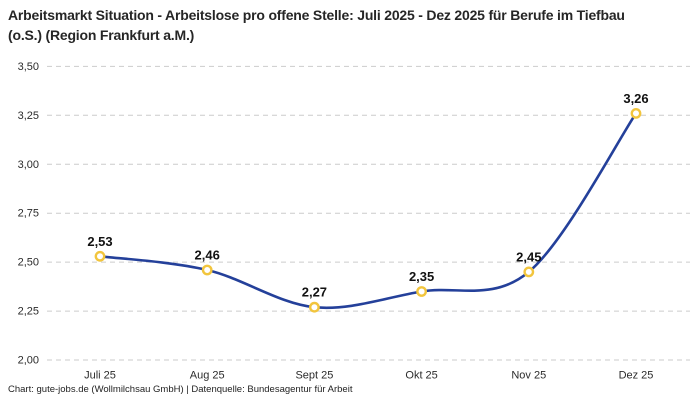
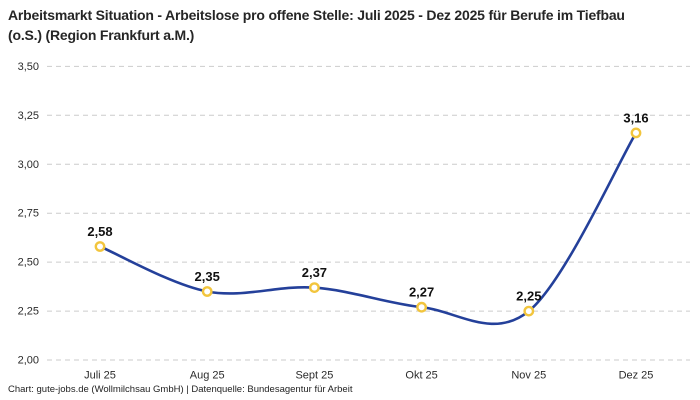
Juli 25: 2,53 -> 2,58
Aug 25: 2,46 -> 2,35
Sept 25: 2,27 -> 2,37
Okt 25: 2,35 -> 2,27
Nov 25: 2,45 -> 2,25
Dez 25: 3,26 -> 3,16
